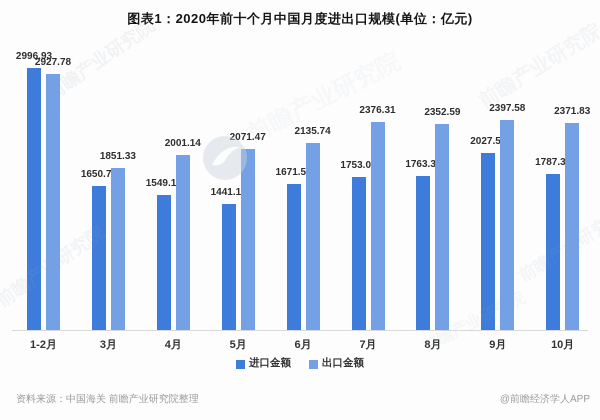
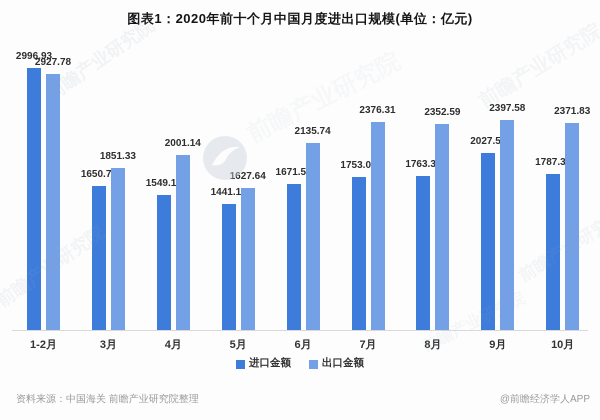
出口金额/5月: 2071.47 -> 1627.64
